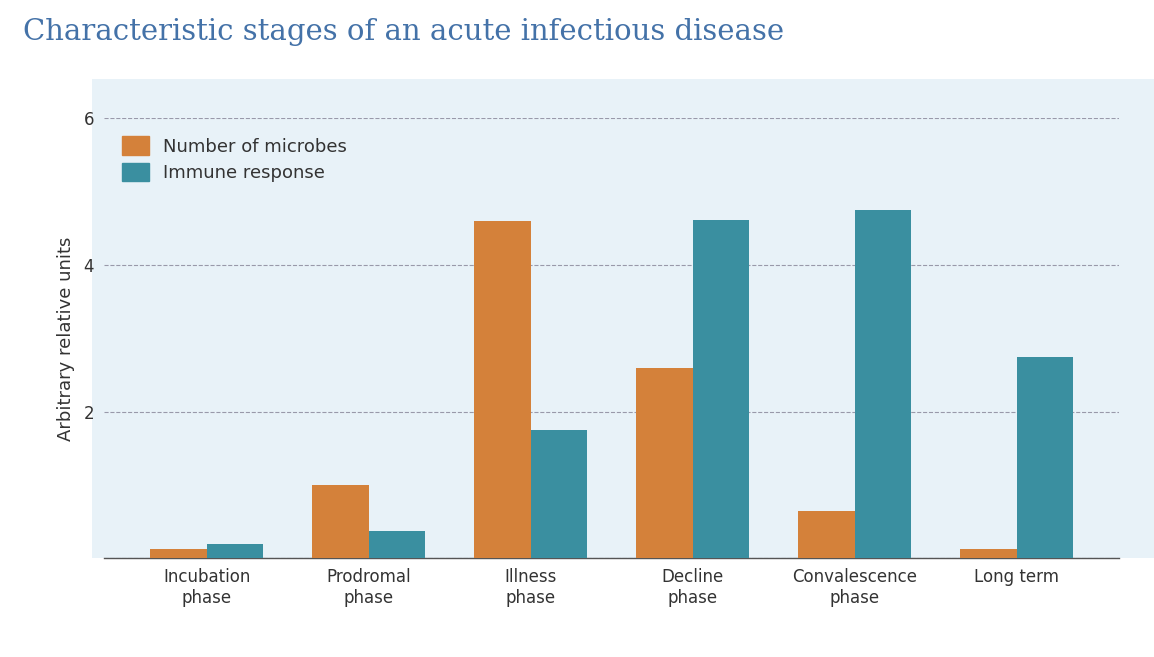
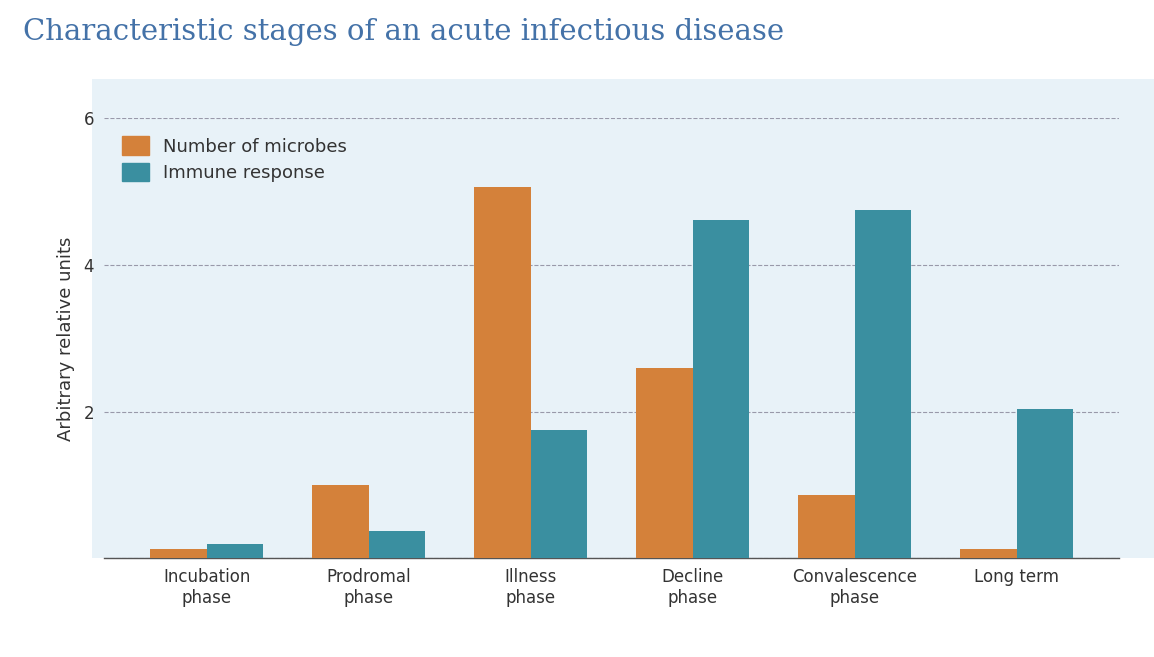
Number of microbes/Illness phase: 4.60 -> 5.06
Number of microbes/Convalescence phase: 0.65 -> 0.86
Immune response/Long term: 2.75 -> 2.04
